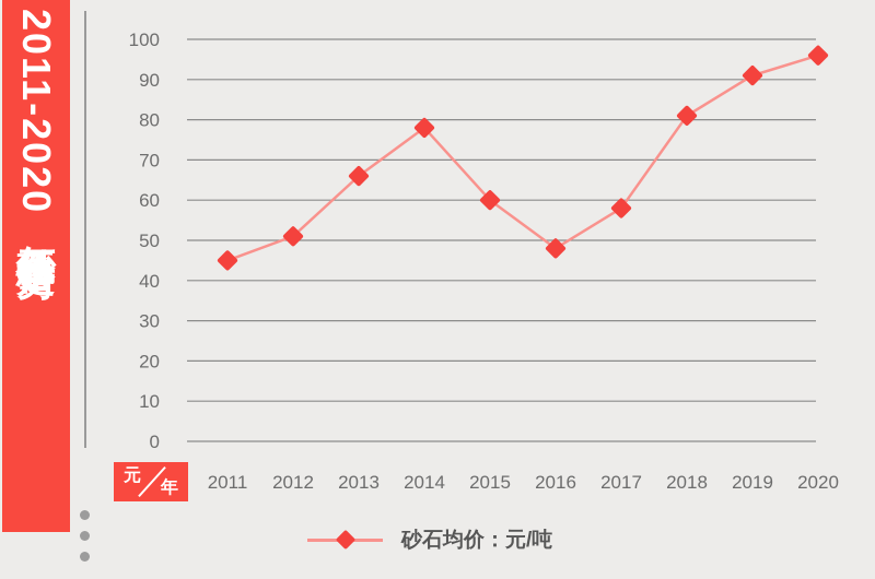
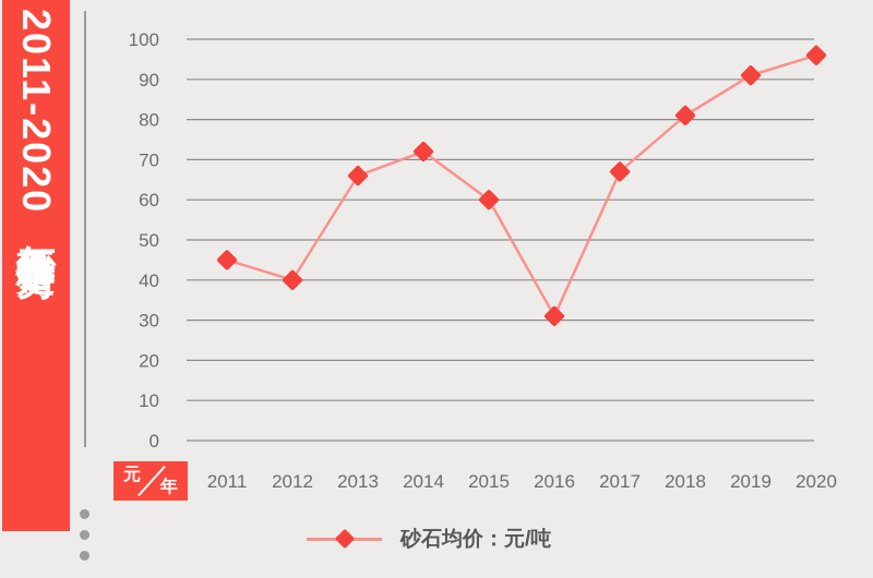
2012: 51 -> 40
2014: 78 -> 72
2016: 48 -> 31
2017: 58 -> 67
